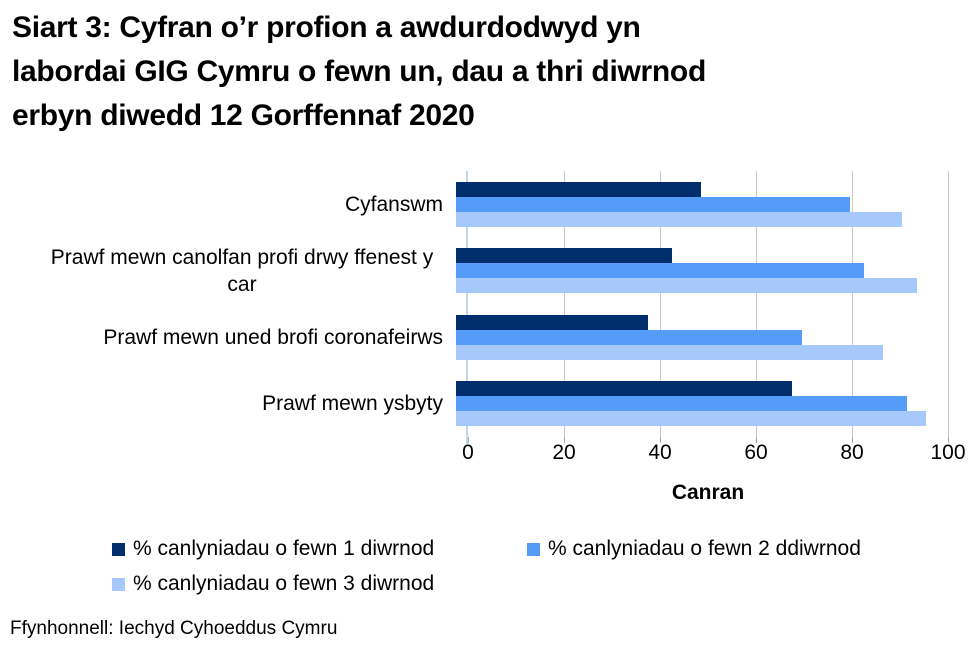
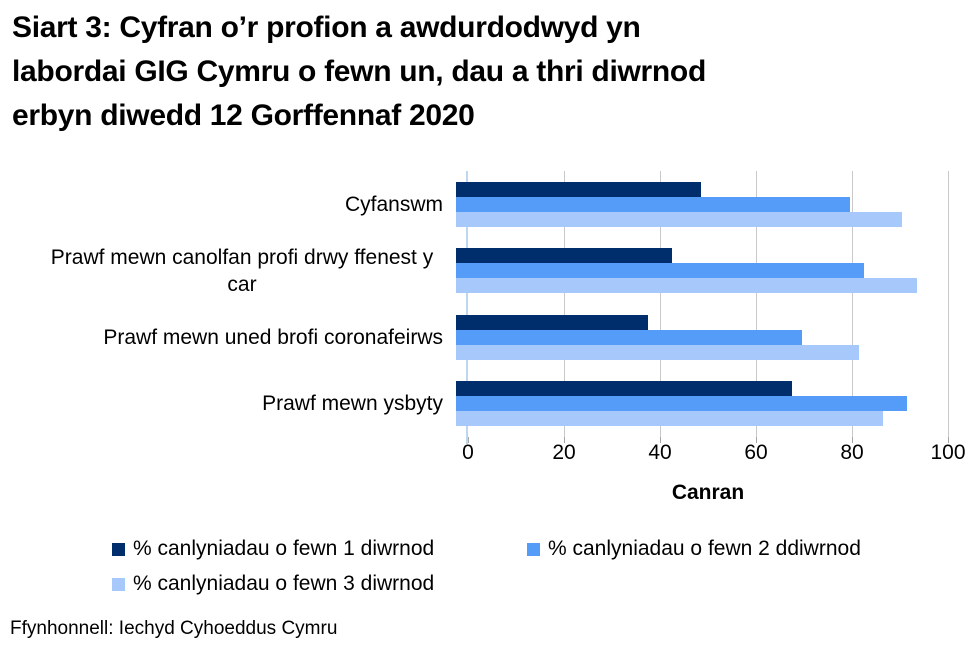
% canlyniadau o fewn 3 diwrnod/Prawf mewn uned brofi coronafeirws: 89 -> 84
% canlyniadau o fewn 3 diwrnod/Prawf mewn ysbyty: 98 -> 89
